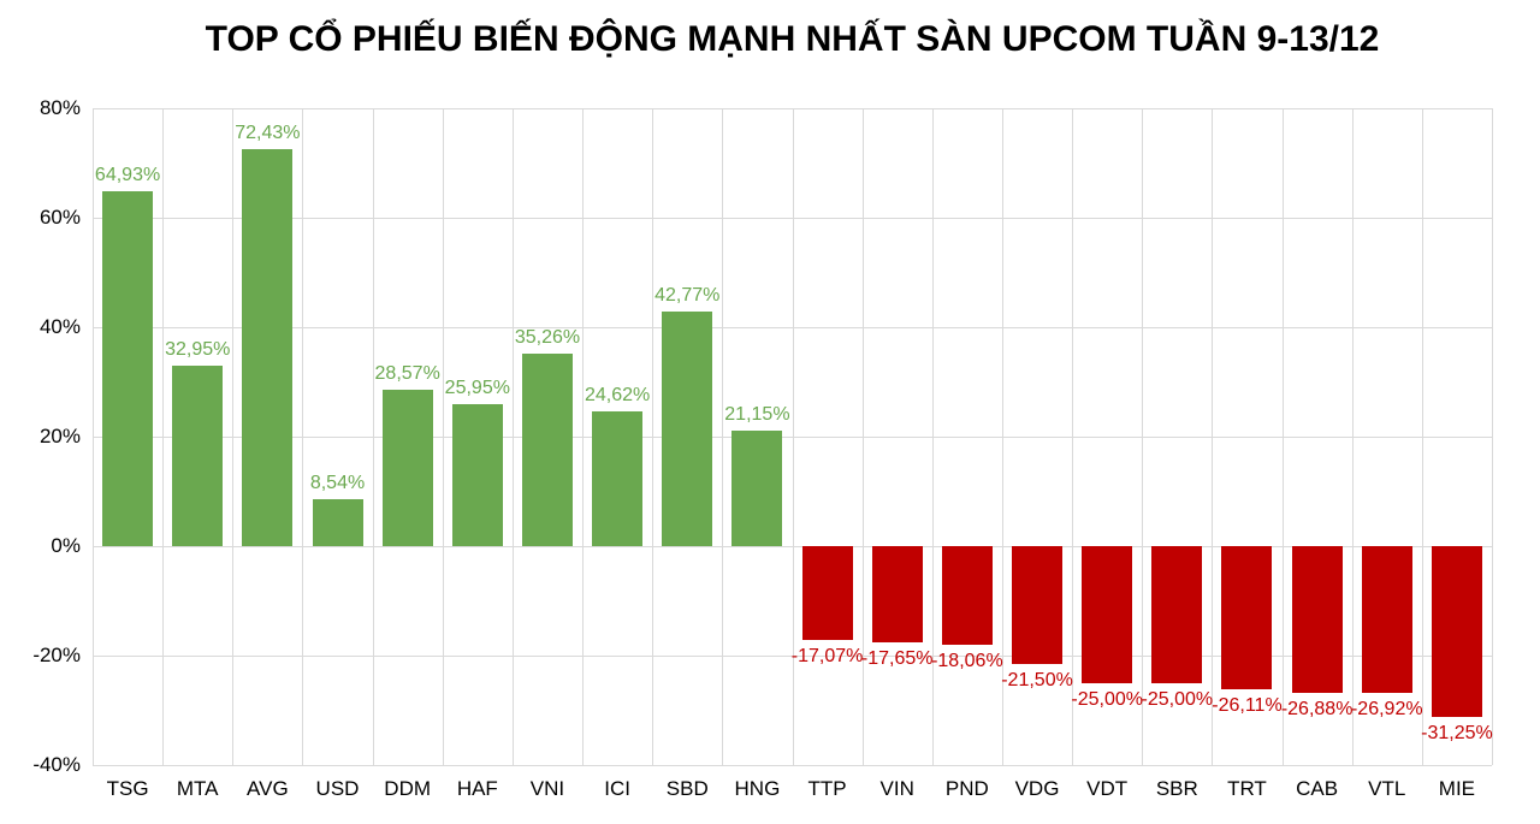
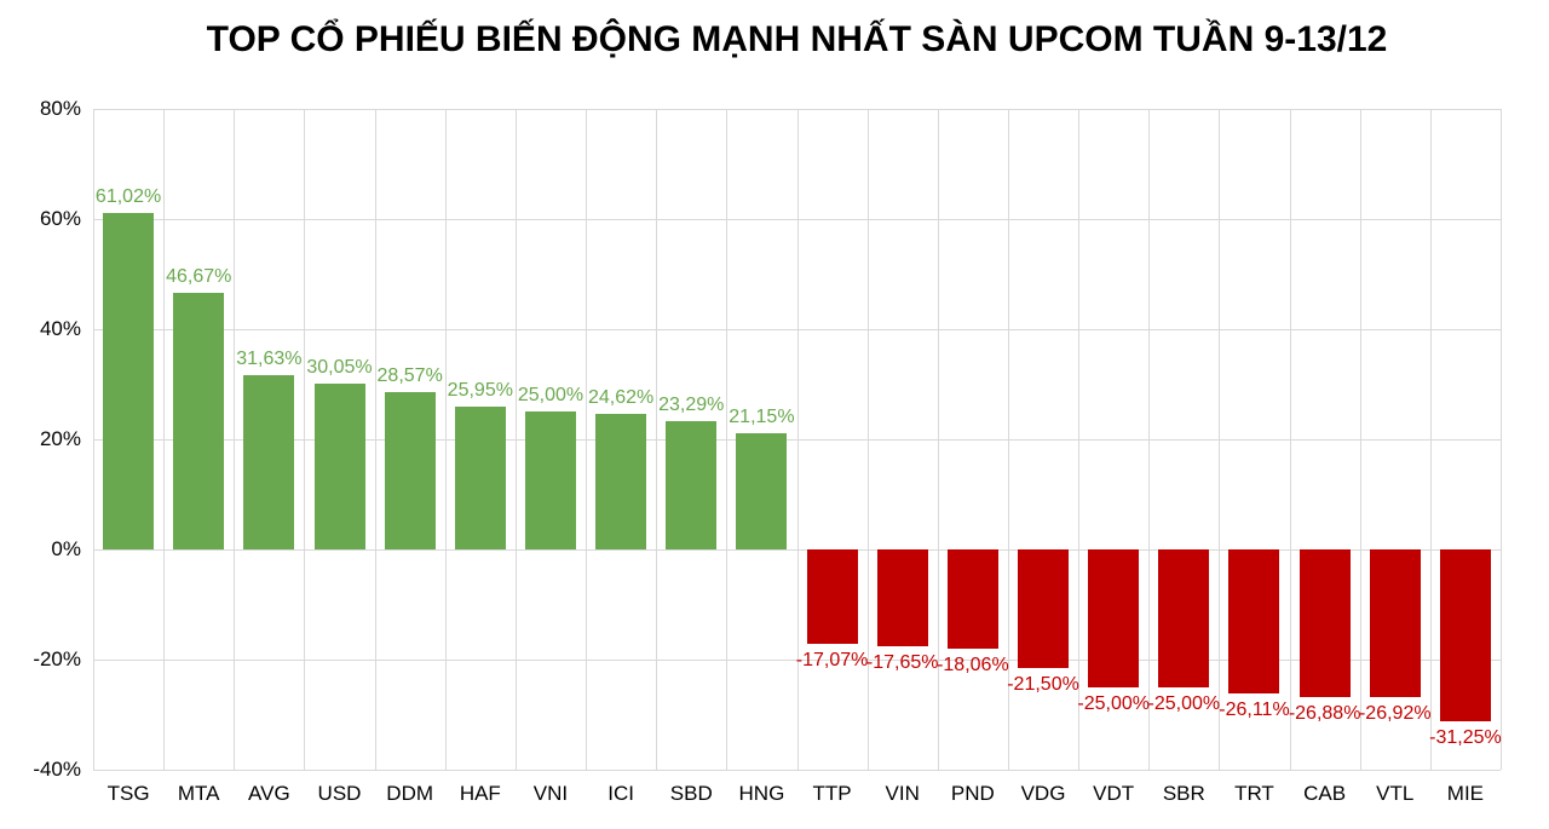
TSG: 64,93% -> 61,02%
MTA: 32,95% -> 46,67%
AVG: 72,43% -> 31,63%
USD: 8,54% -> 30,05%
VNI: 35,26% -> 25,00%
SBD: 42,77% -> 23,29%
